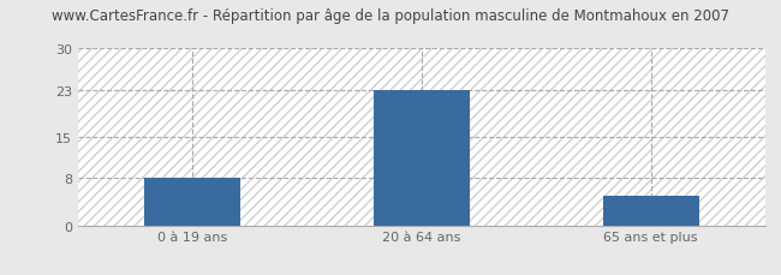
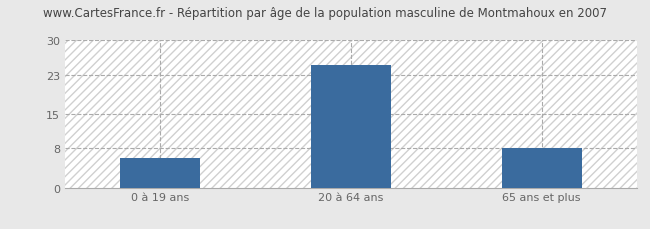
0 à 19 ans: 8 -> 6
20 à 64 ans: 23 -> 25
65 ans et plus: 5 -> 8
